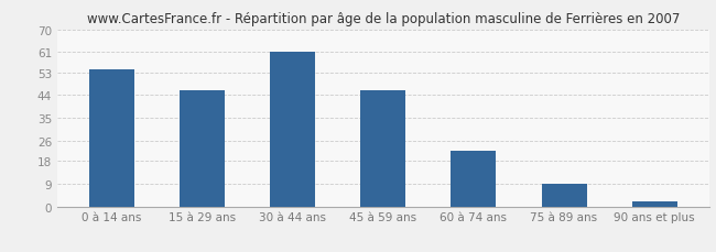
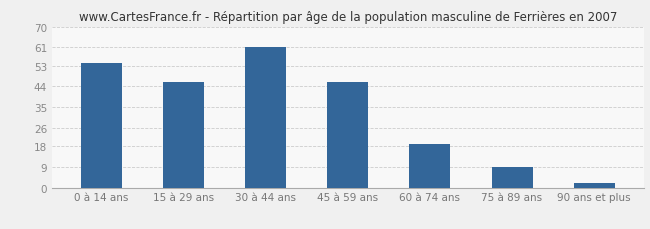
60 à 74 ans: 22 -> 19
